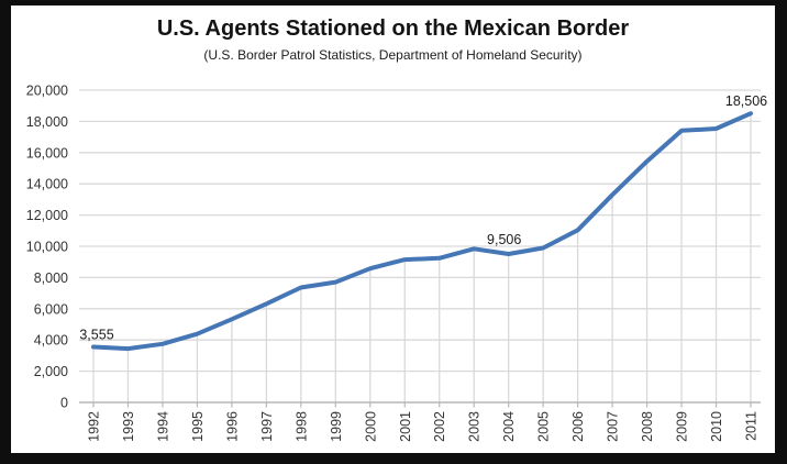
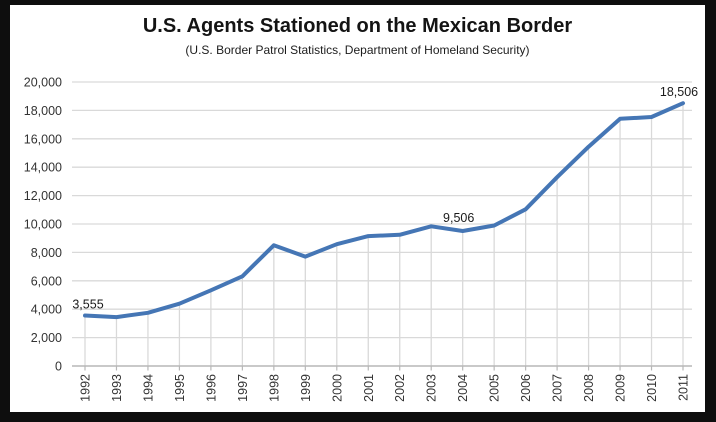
1998: 7400 -> 8500
